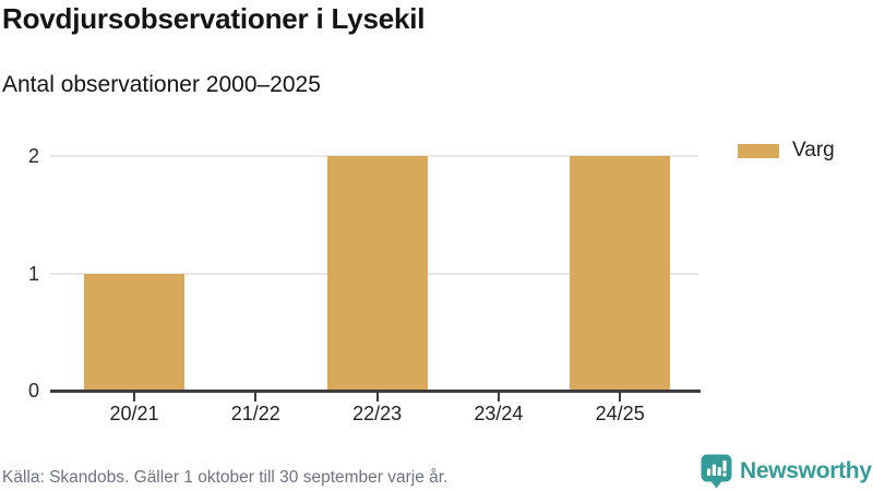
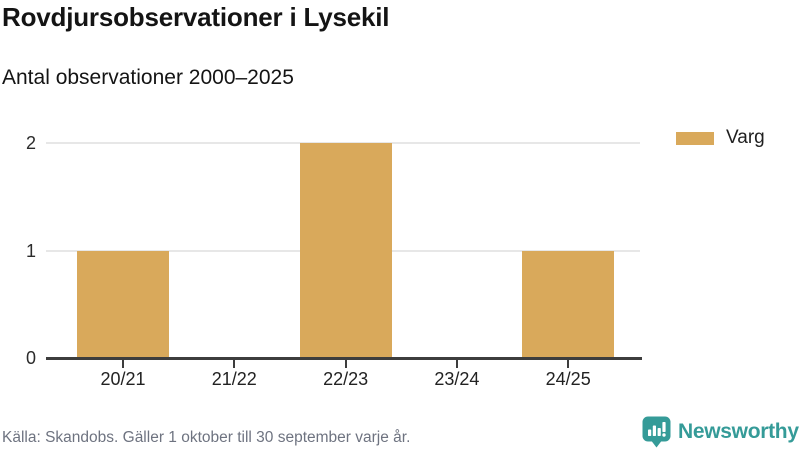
24/25: 2 -> 1
